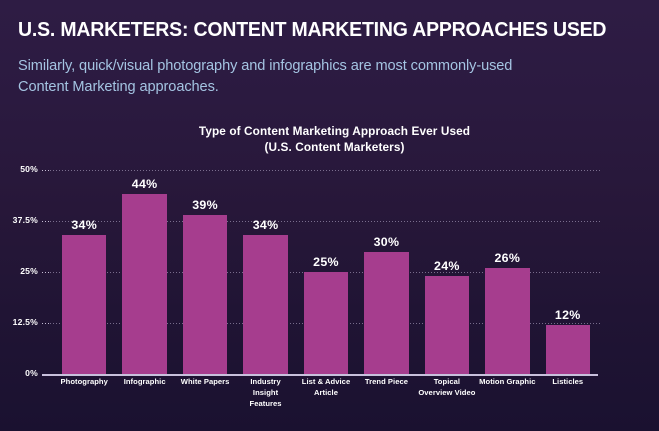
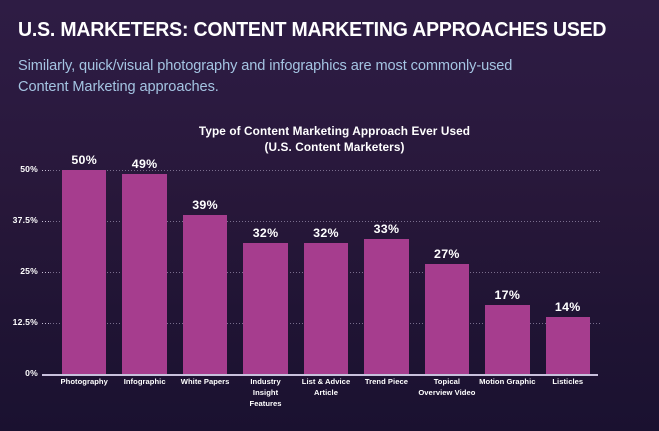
Photography: 34% -> 50%
Infographic: 44% -> 49%
Industry Insight Features: 34% -> 32%
List & Advice Article: 25% -> 32%
Trend Piece: 30% -> 33%
Topical Overview Video: 24% -> 27%
Motion Graphic: 26% -> 17%
Listicles: 12% -> 14%
